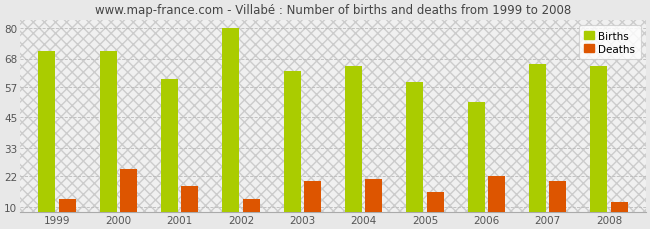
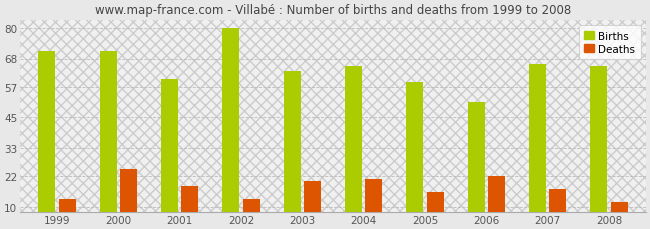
Deaths/2007: 20 -> 17
